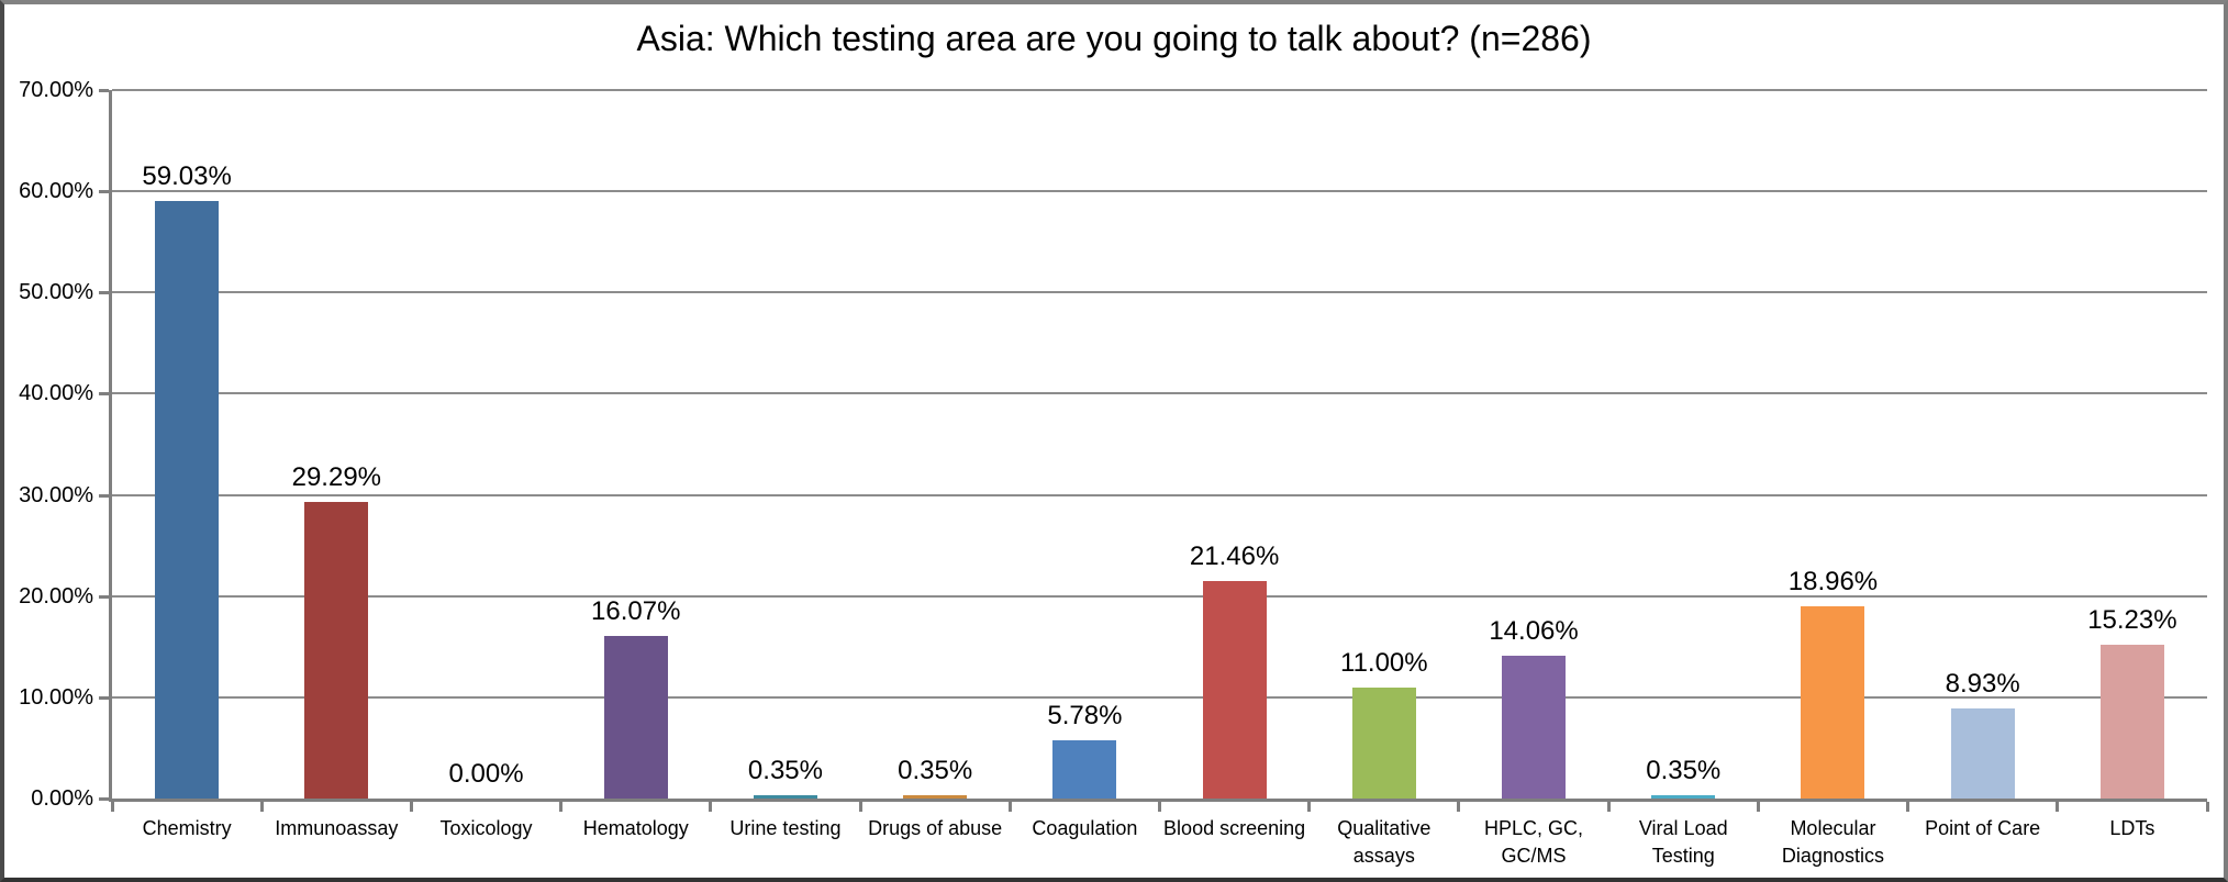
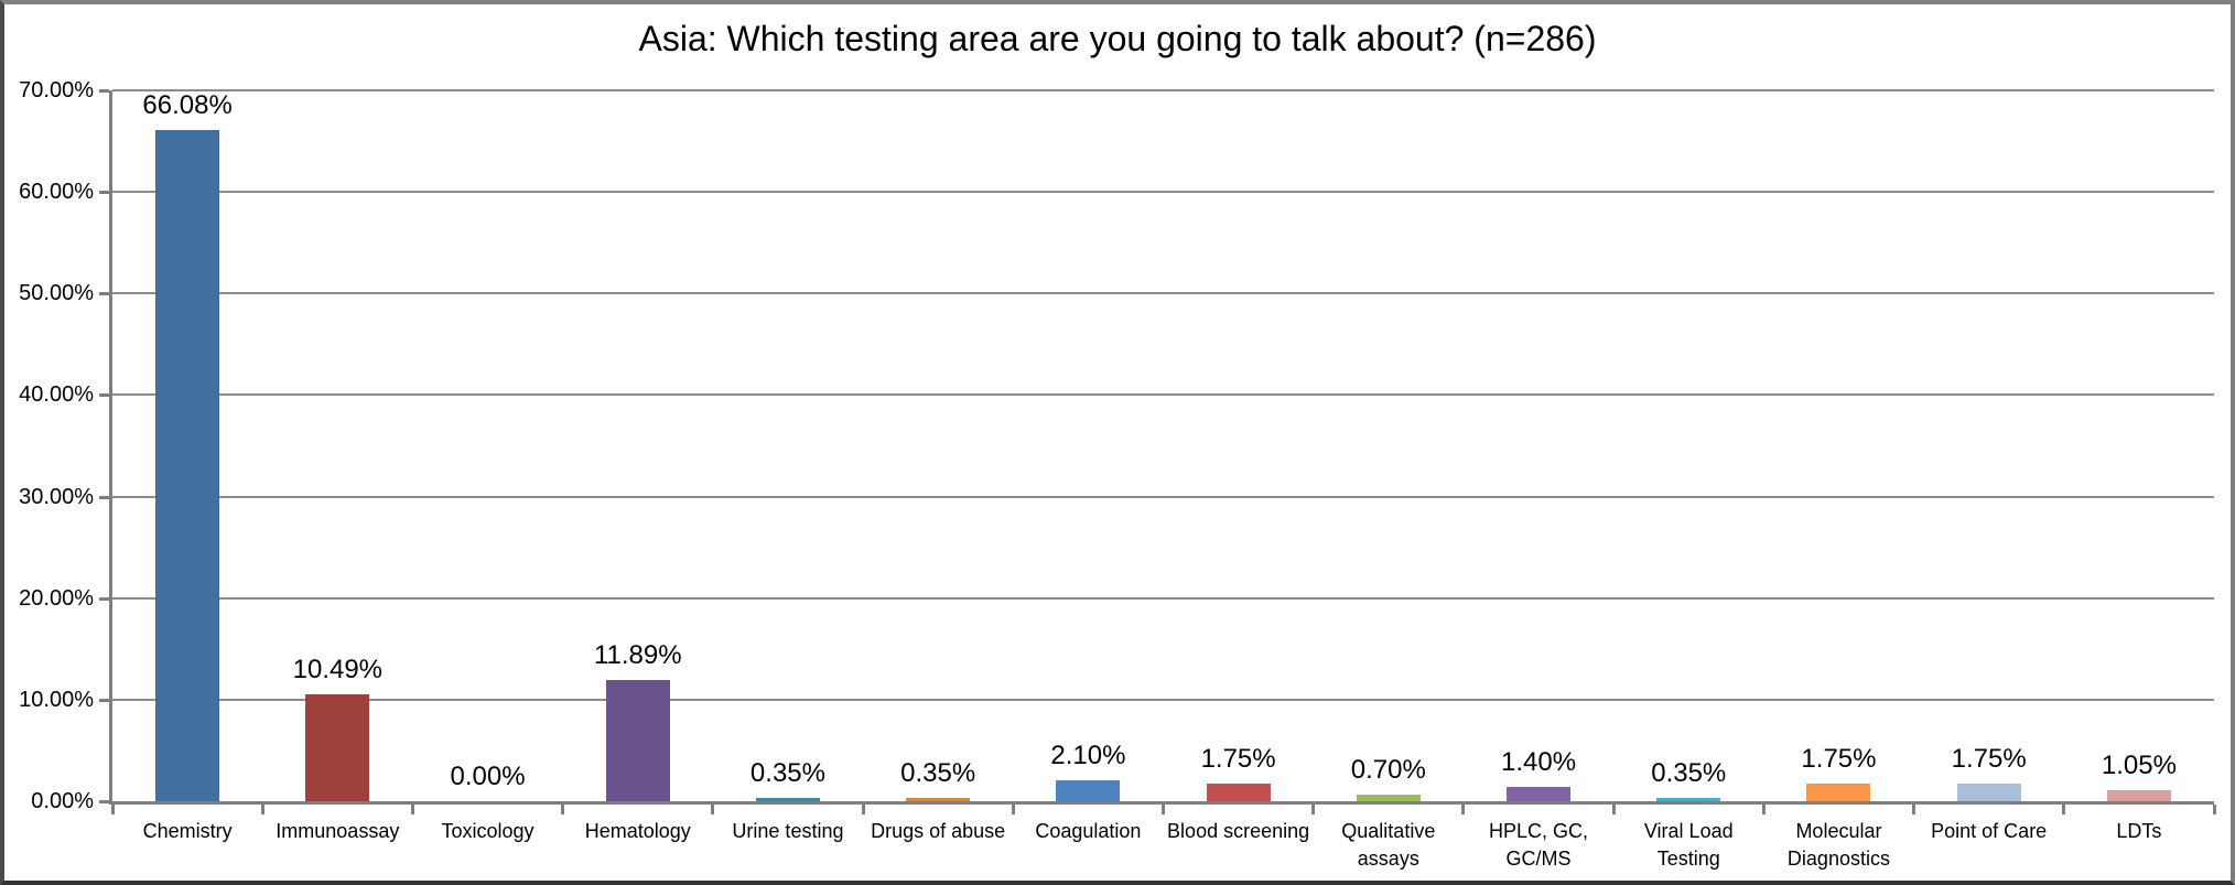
Chemistry: 59.03% -> 66.08%
Immunoassay: 29.29% -> 10.49%
Hematology: 16.07% -> 11.89%
Coagulation: 5.78% -> 2.10%
Blood screening: 21.46% -> 1.75%
Qualitative assays: 11.00% -> 0.70%
HPLC, GC, GC/MS: 14.06% -> 1.40%
Molecular Diagnostics: 18.96% -> 1.75%
Point of Care: 8.93% -> 1.75%
LDTs: 15.23% -> 1.05%
